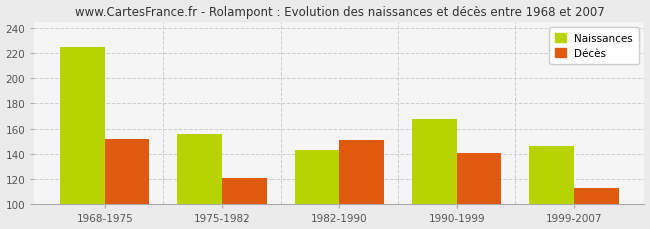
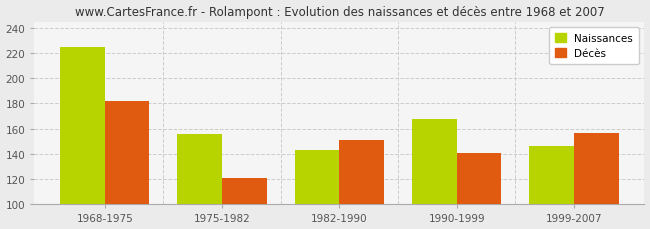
Décès/1968-1975: 152 -> 182
Décès/1999-2007: 113 -> 157
